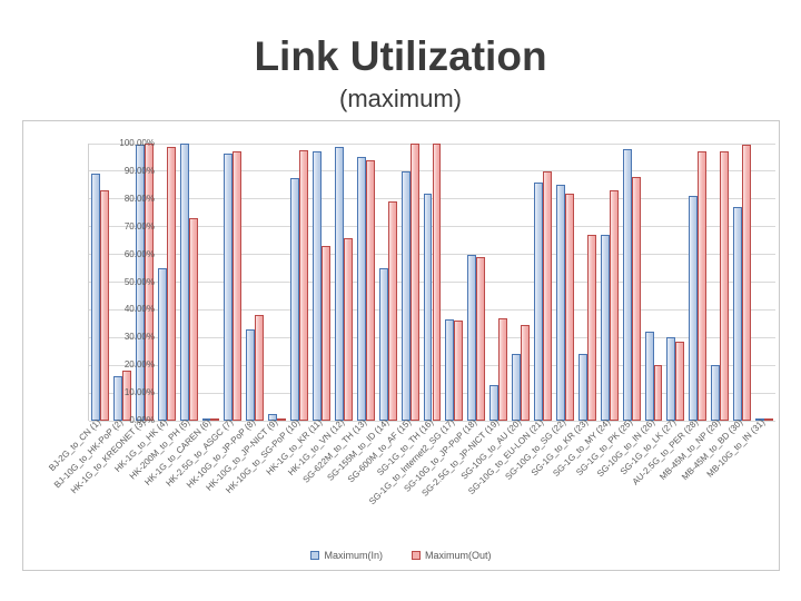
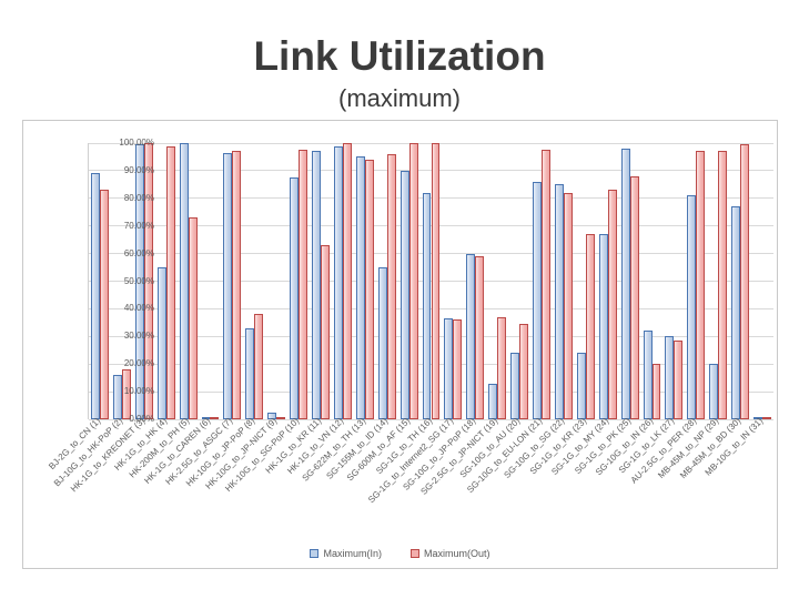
Maximum(Out)/HK-1G_to_VN (12): 66% -> 100%
Maximum(Out)/SG-155M_to_ID (14): 79% -> 96%
Maximum(Out)/SG-10G_to_EU-LON (21): 90% -> 98%
